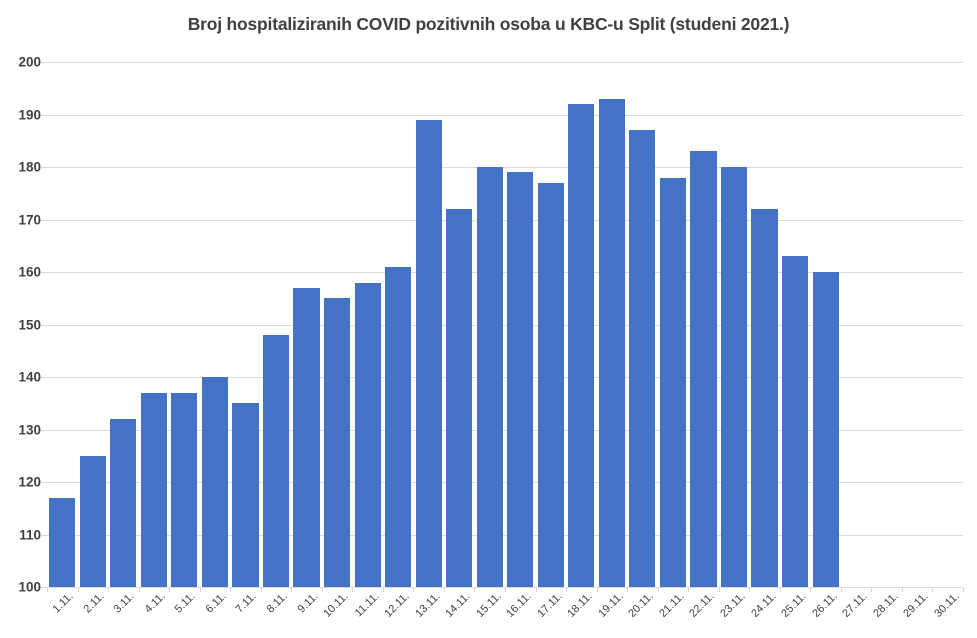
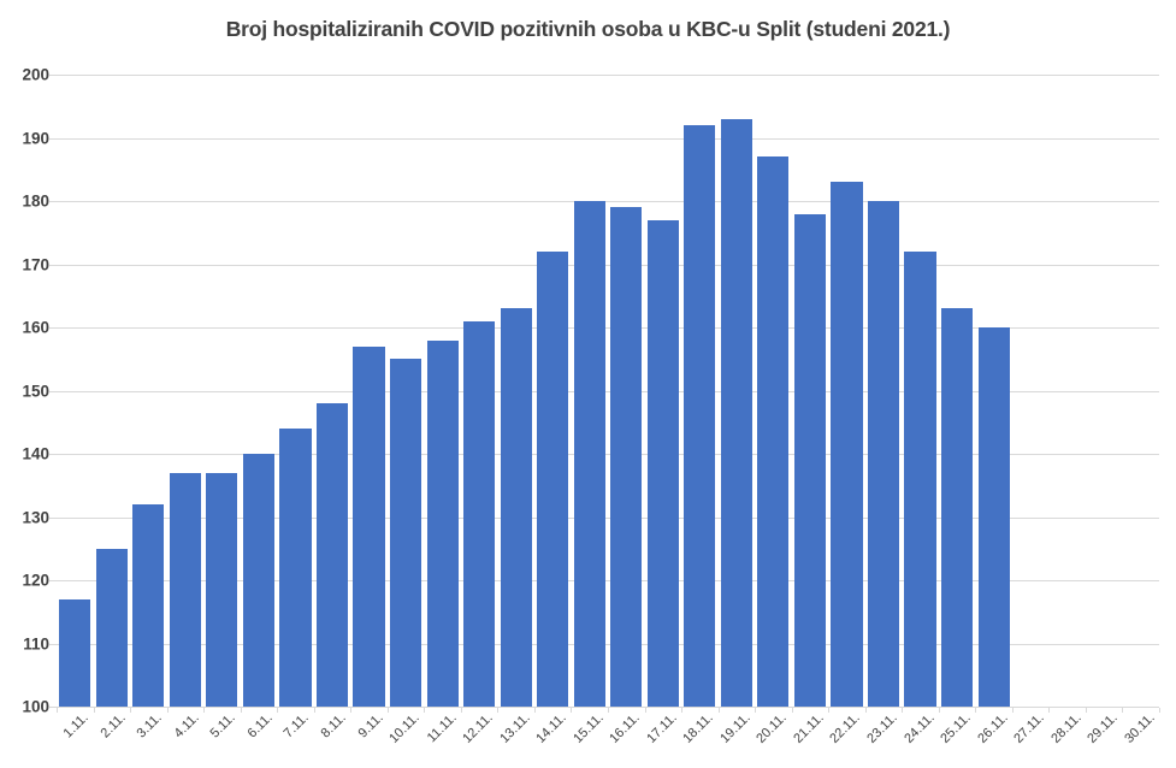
7.11.: 135 -> 144
13.11.: 189 -> 163
